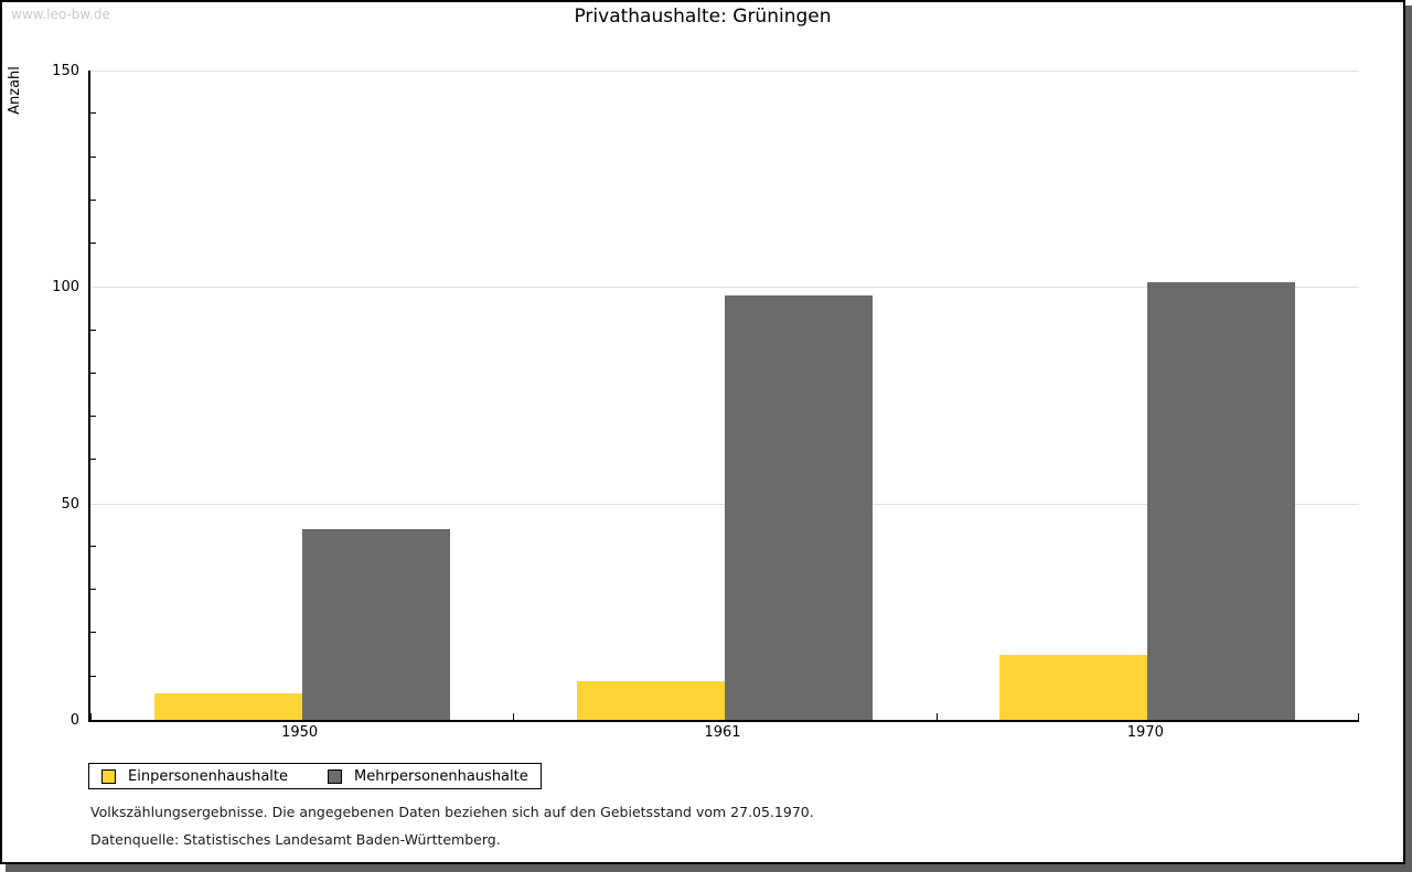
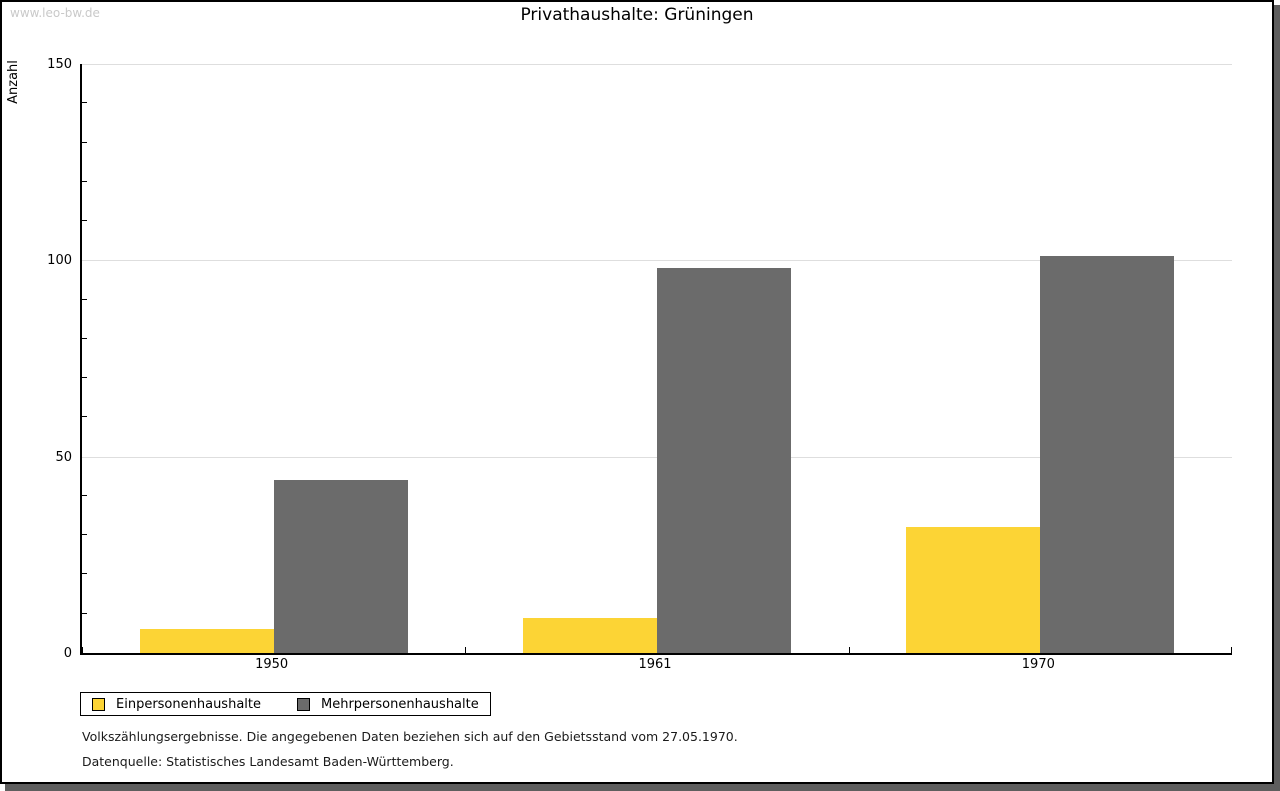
Einpersonenhaushalte/1970: 15 -> 32
